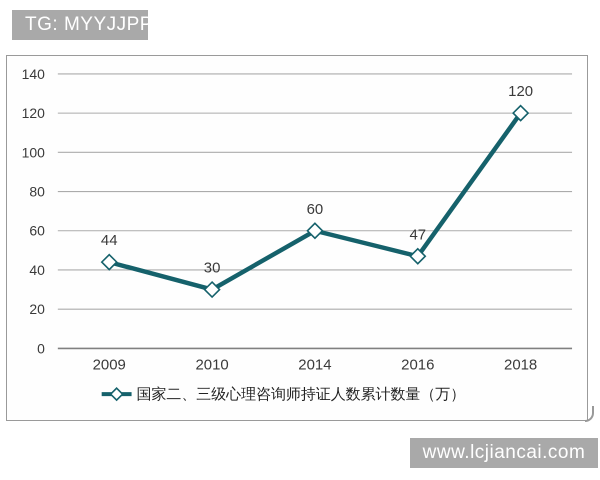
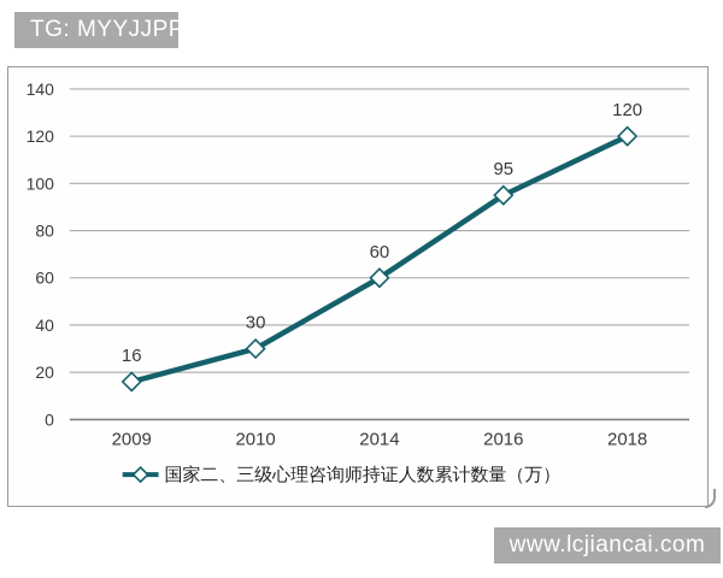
2009: 44 -> 16
2016: 47 -> 95
